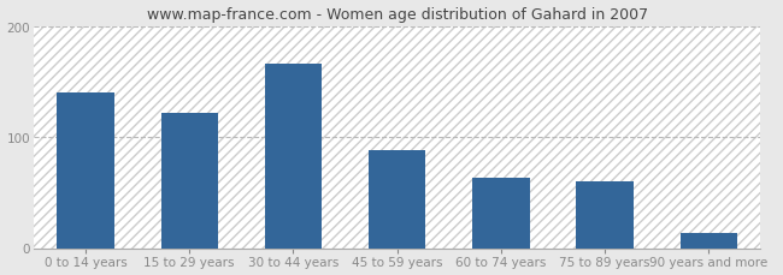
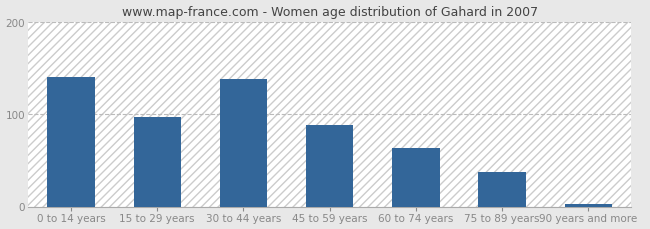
15 to 29 years: 122 -> 97
30 to 44 years: 166 -> 138
75 to 89 years: 60 -> 37
90 years and more: 14 -> 3
